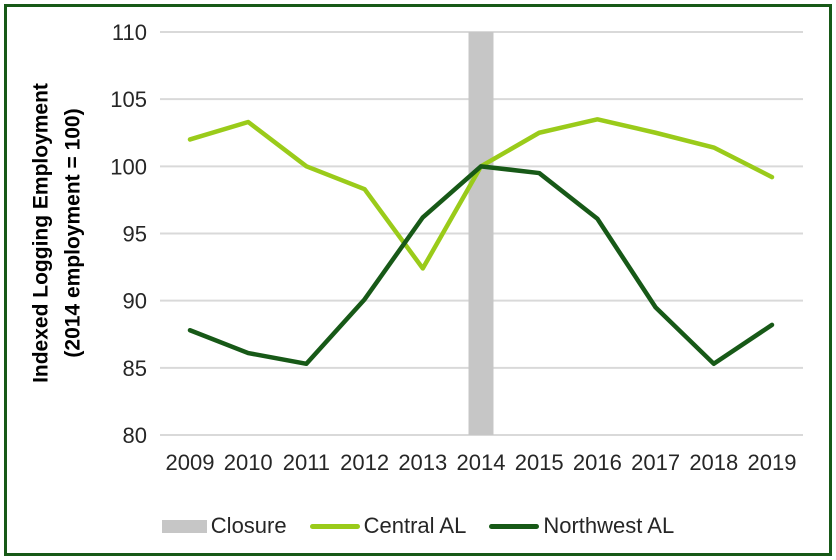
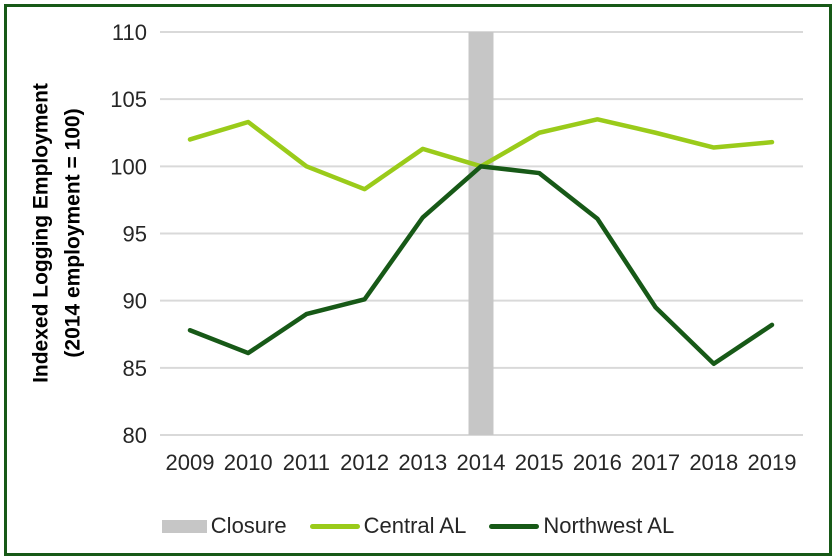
Northwest AL/2011: 85.3 -> 89.0
Central AL/2013: 92.4 -> 101.3
Central AL/2019: 99.2 -> 101.8
